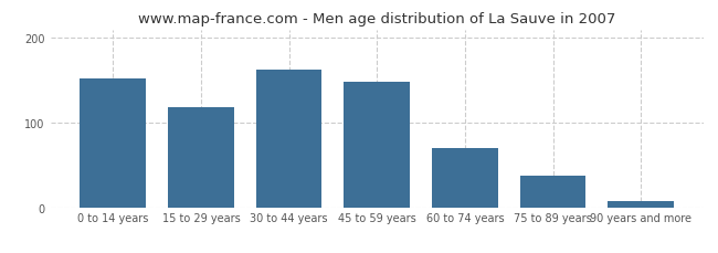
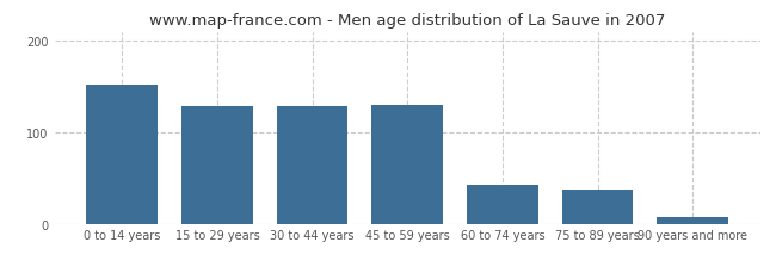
15 to 29 years: 118 -> 128
30 to 44 years: 162 -> 128
45 to 59 years: 148 -> 130
60 to 74 years: 70 -> 42
